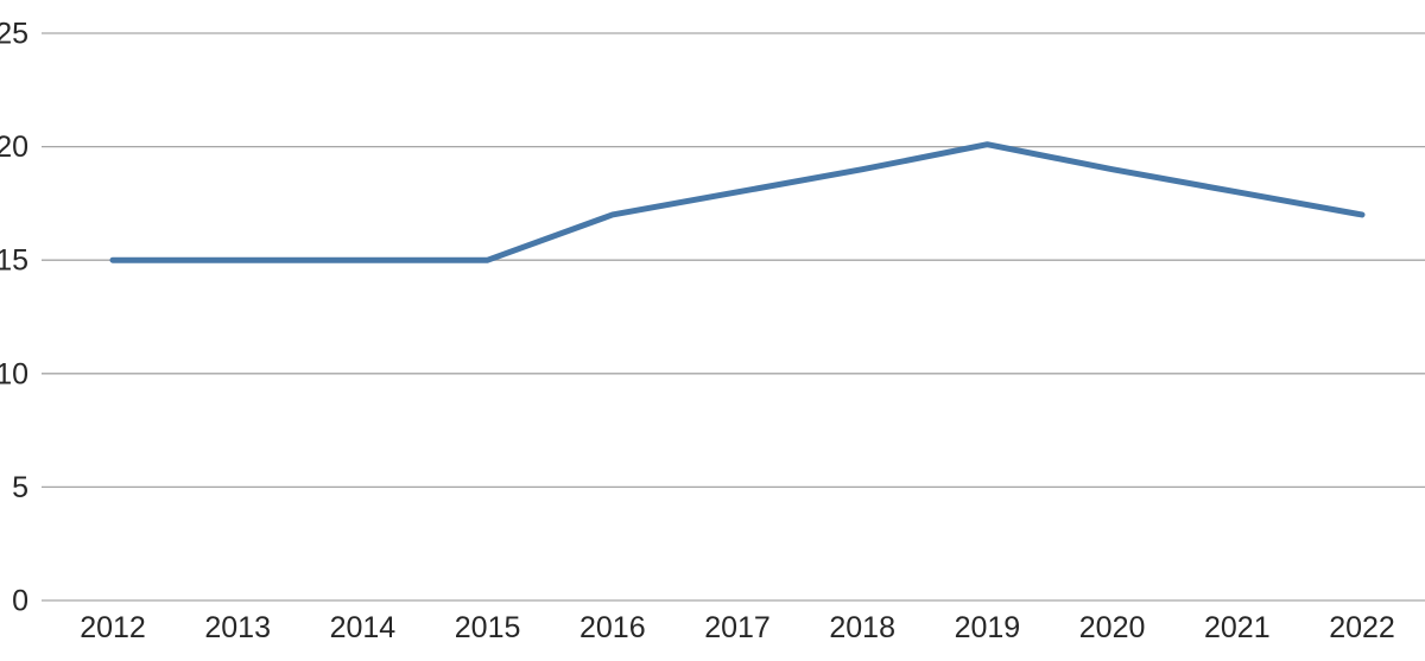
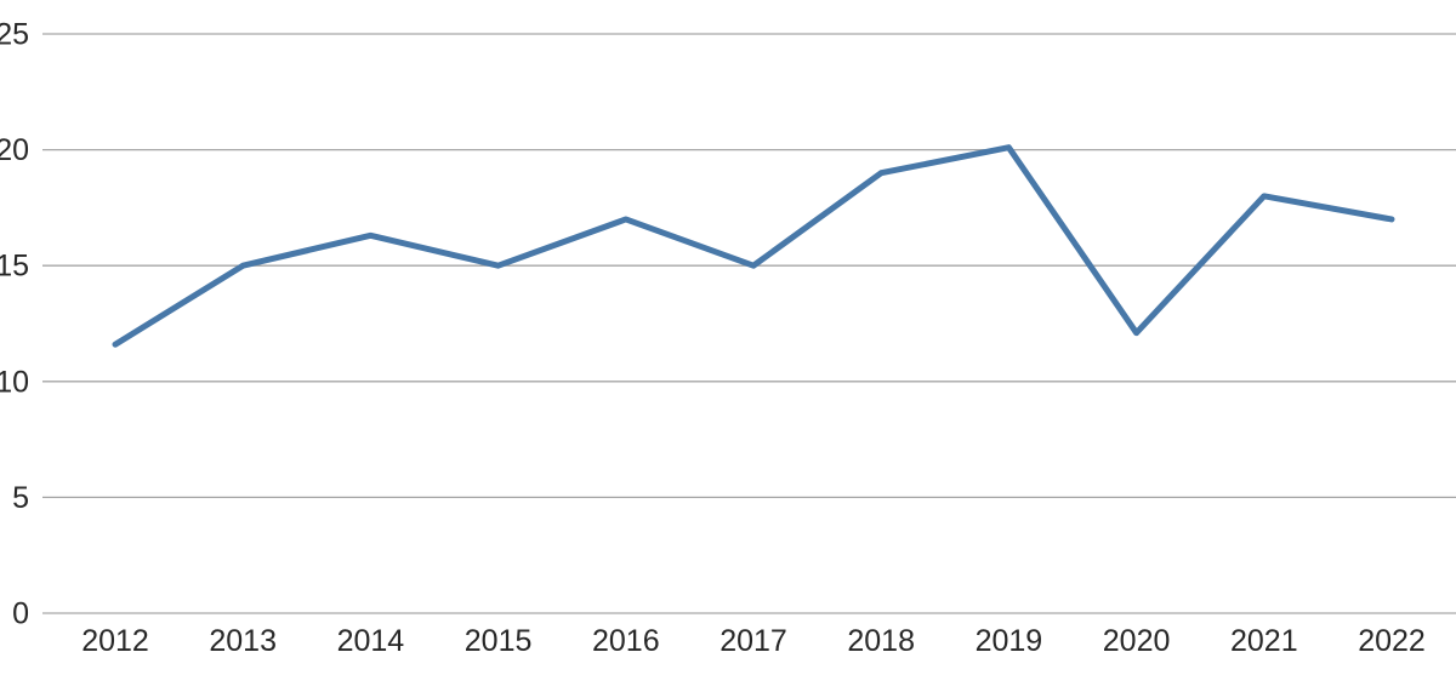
2012: 15.0 -> 11.6
2014: 15.0 -> 16.3
2017: 18.0 -> 15.0
2020: 19.0 -> 12.1
